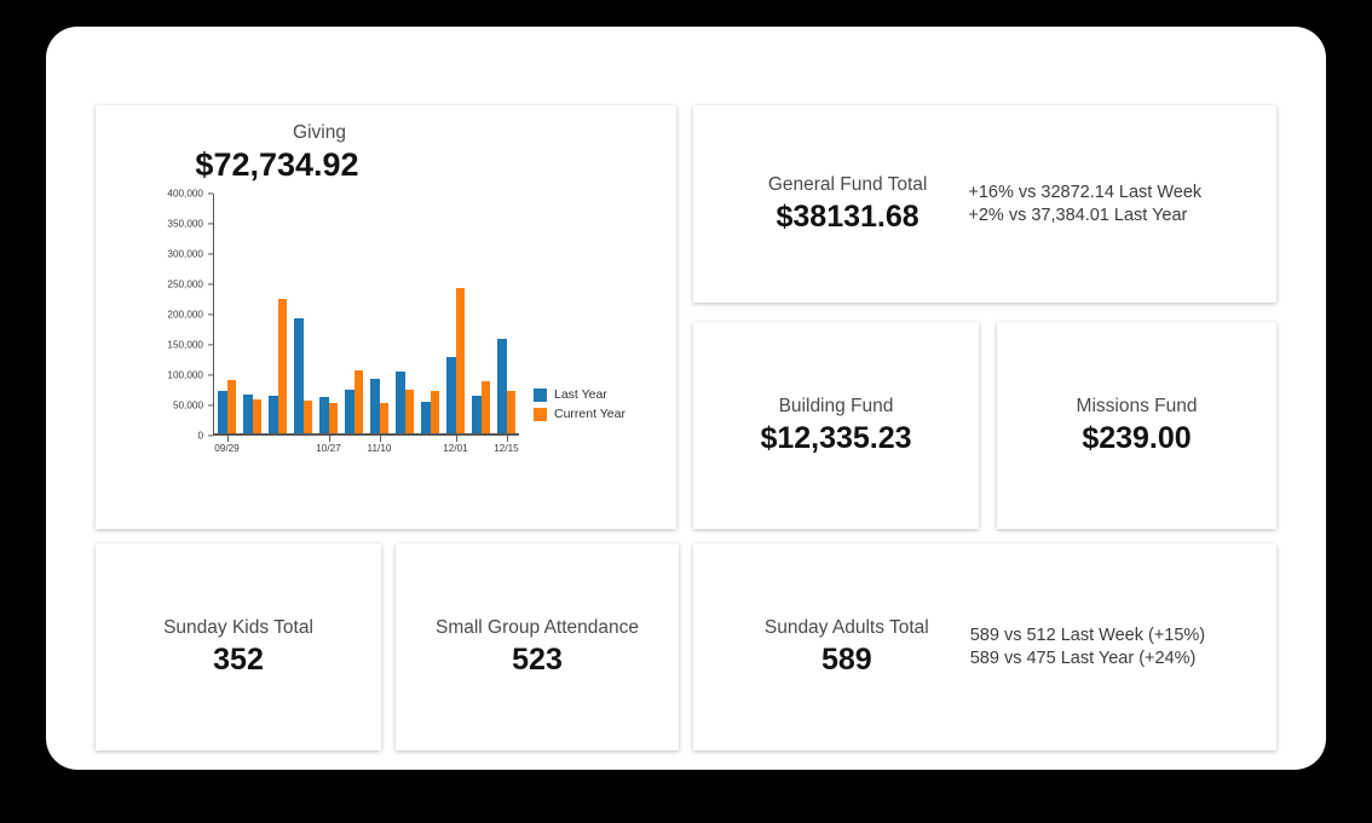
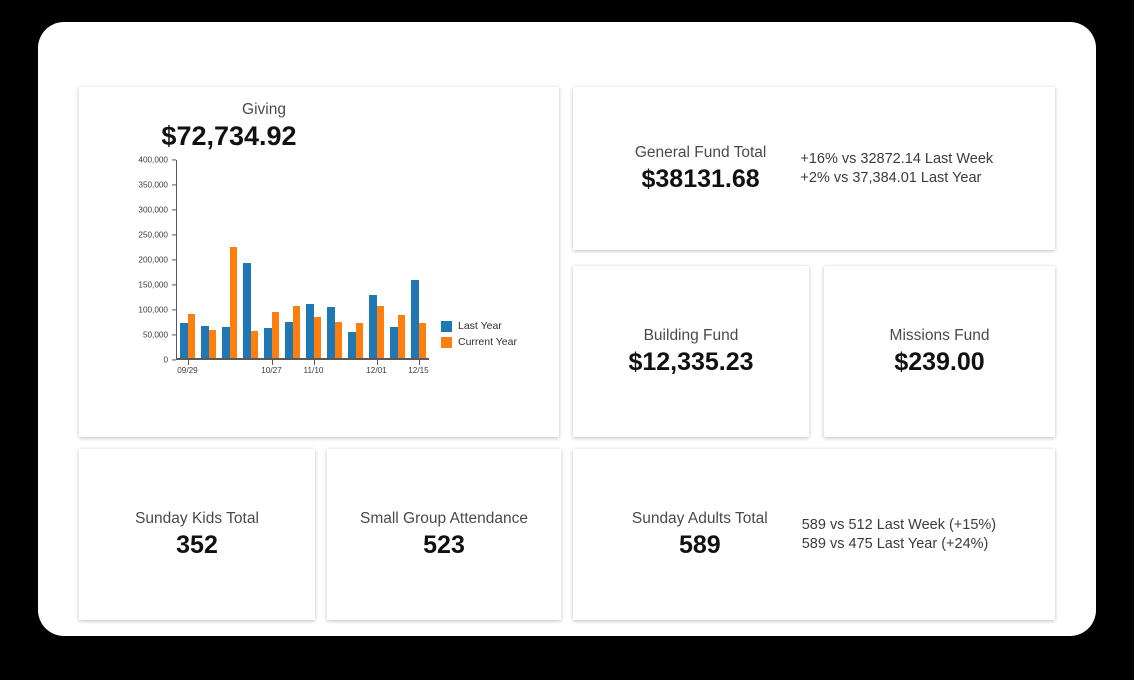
Current Year/10/27: 50000 -> 90000
Last Year/11/10: 90000 -> 110000
Current Year/11/10: 50000 -> 80000
Current Year/12/01: 240000 -> 100000
